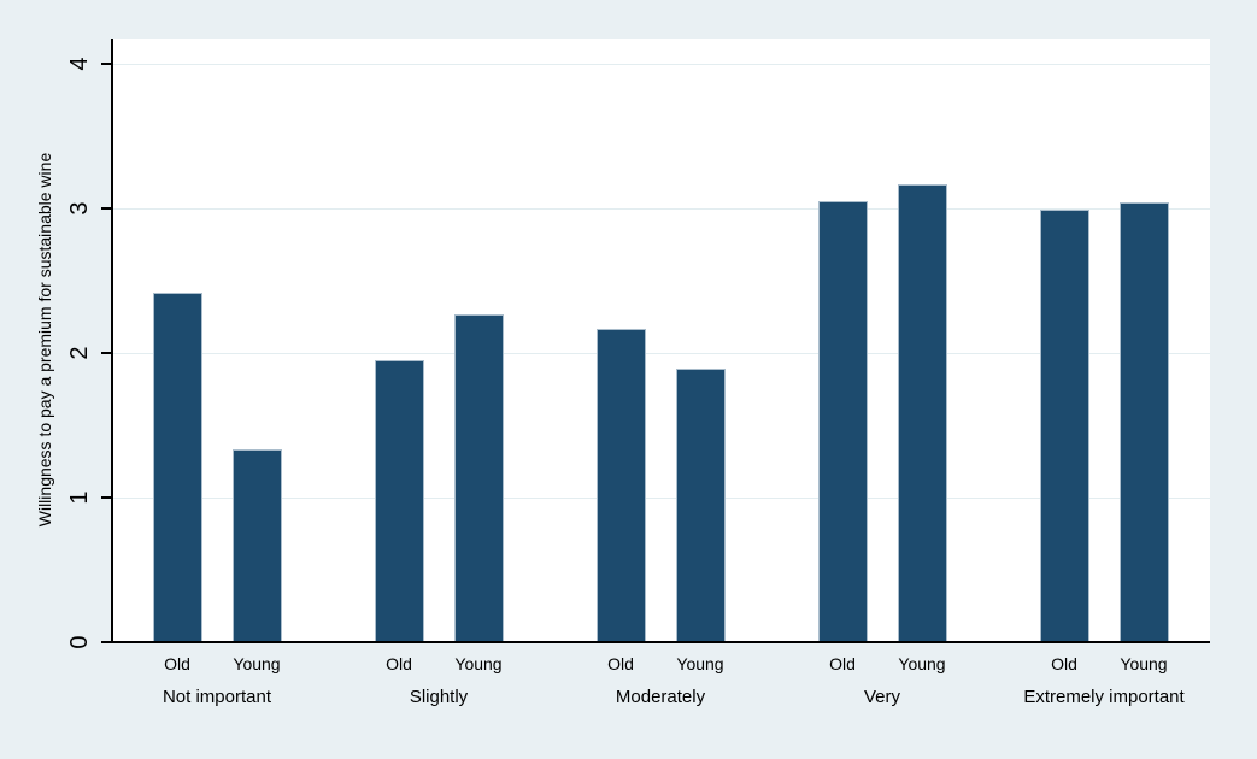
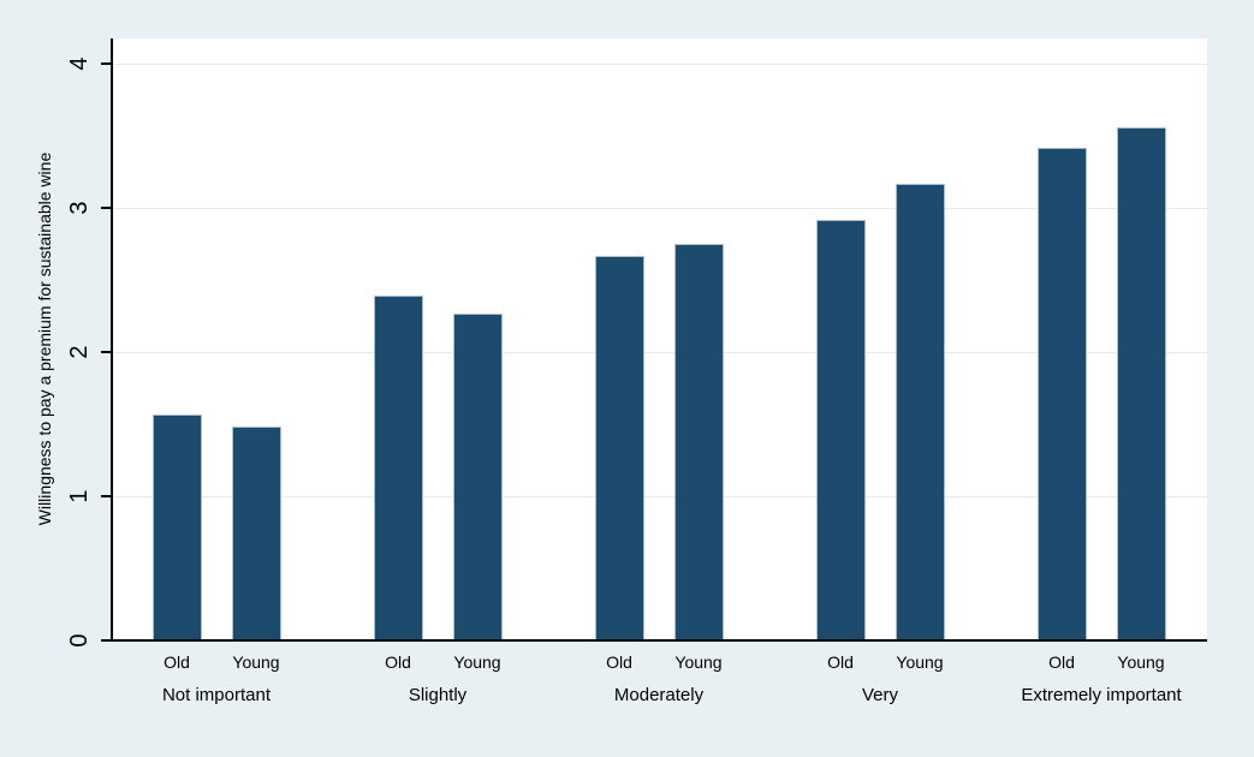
Old/Not important: 2.42 -> 1.57
Young/Not important: 1.33 -> 1.48
Old/Slightly: 1.95 -> 2.39
Old/Moderately: 2.17 -> 2.67
Young/Moderately: 1.89 -> 2.75
Old/Very: 3.05 -> 2.92
Old/Extremely important: 2.99 -> 3.42
Young/Extremely important: 3.04 -> 3.56
